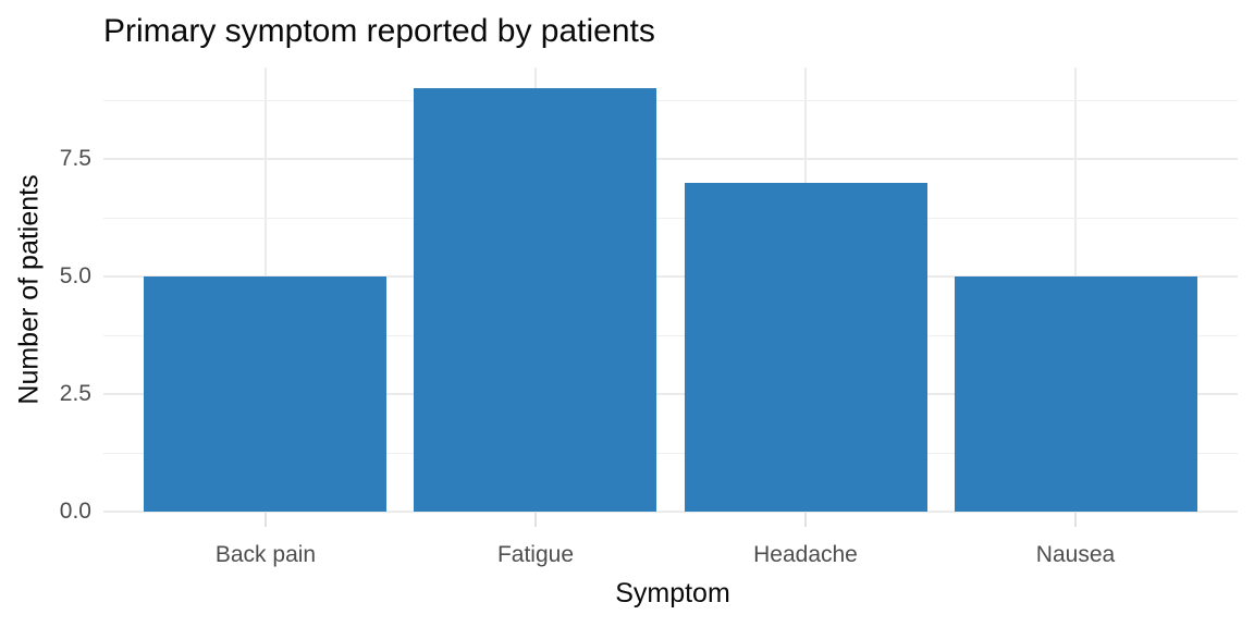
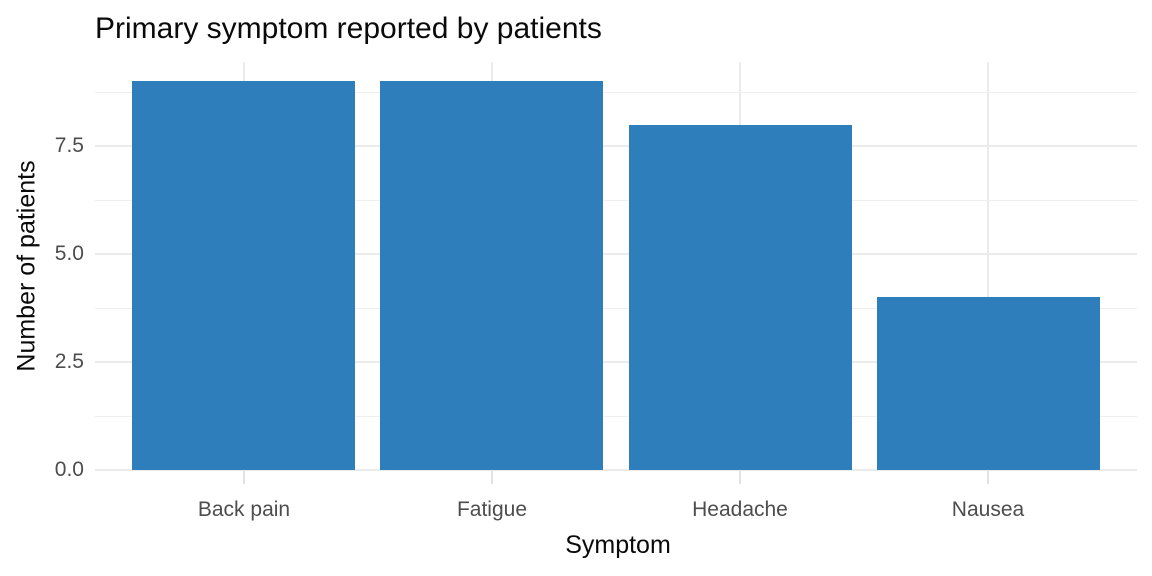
Back pain: 5 -> 9
Headache: 7 -> 8
Nausea: 5 -> 4
